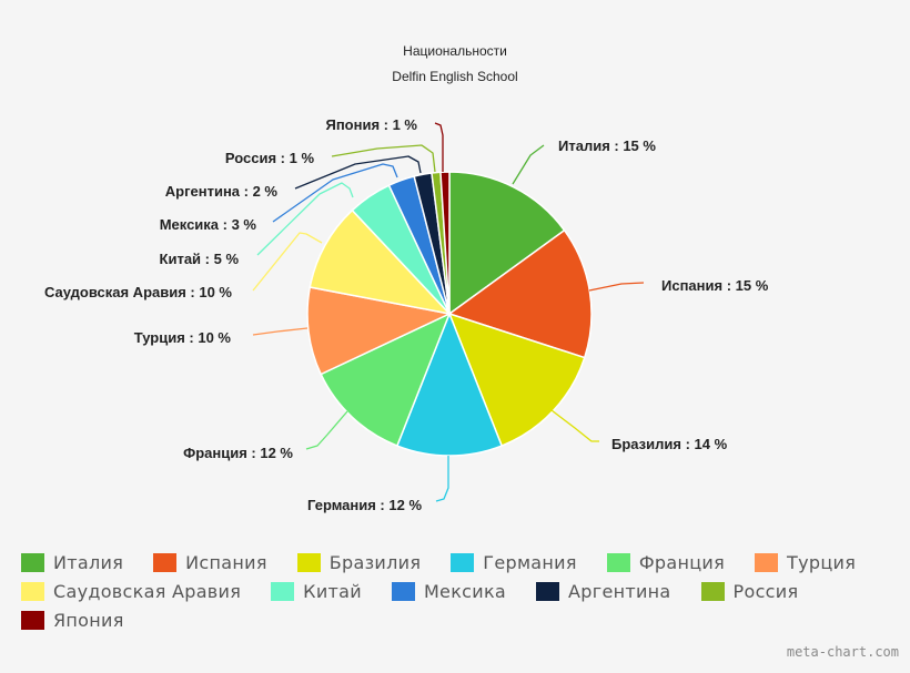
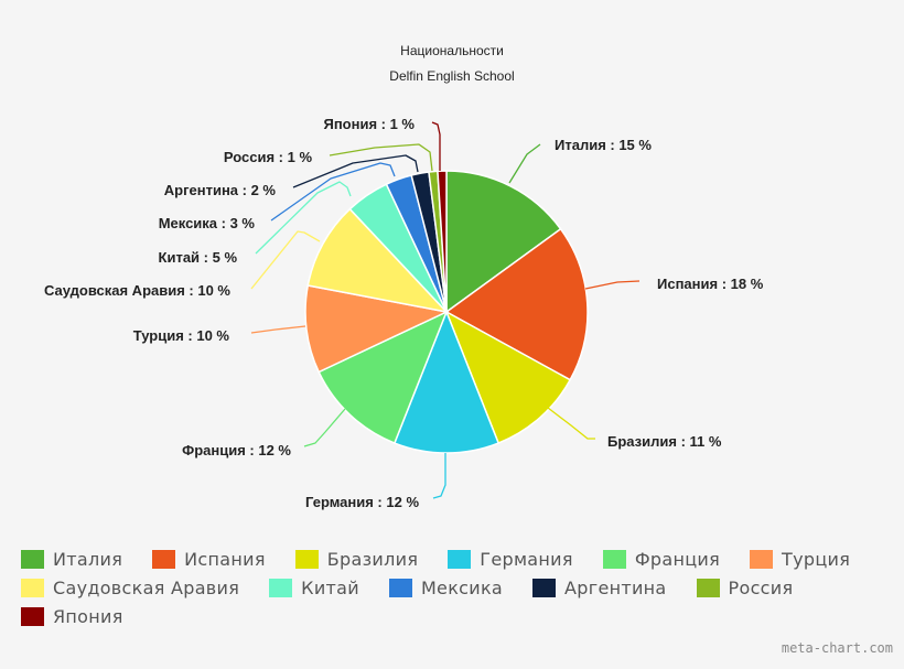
Испания: 15 -> 18
Бразилия: 14 -> 11
